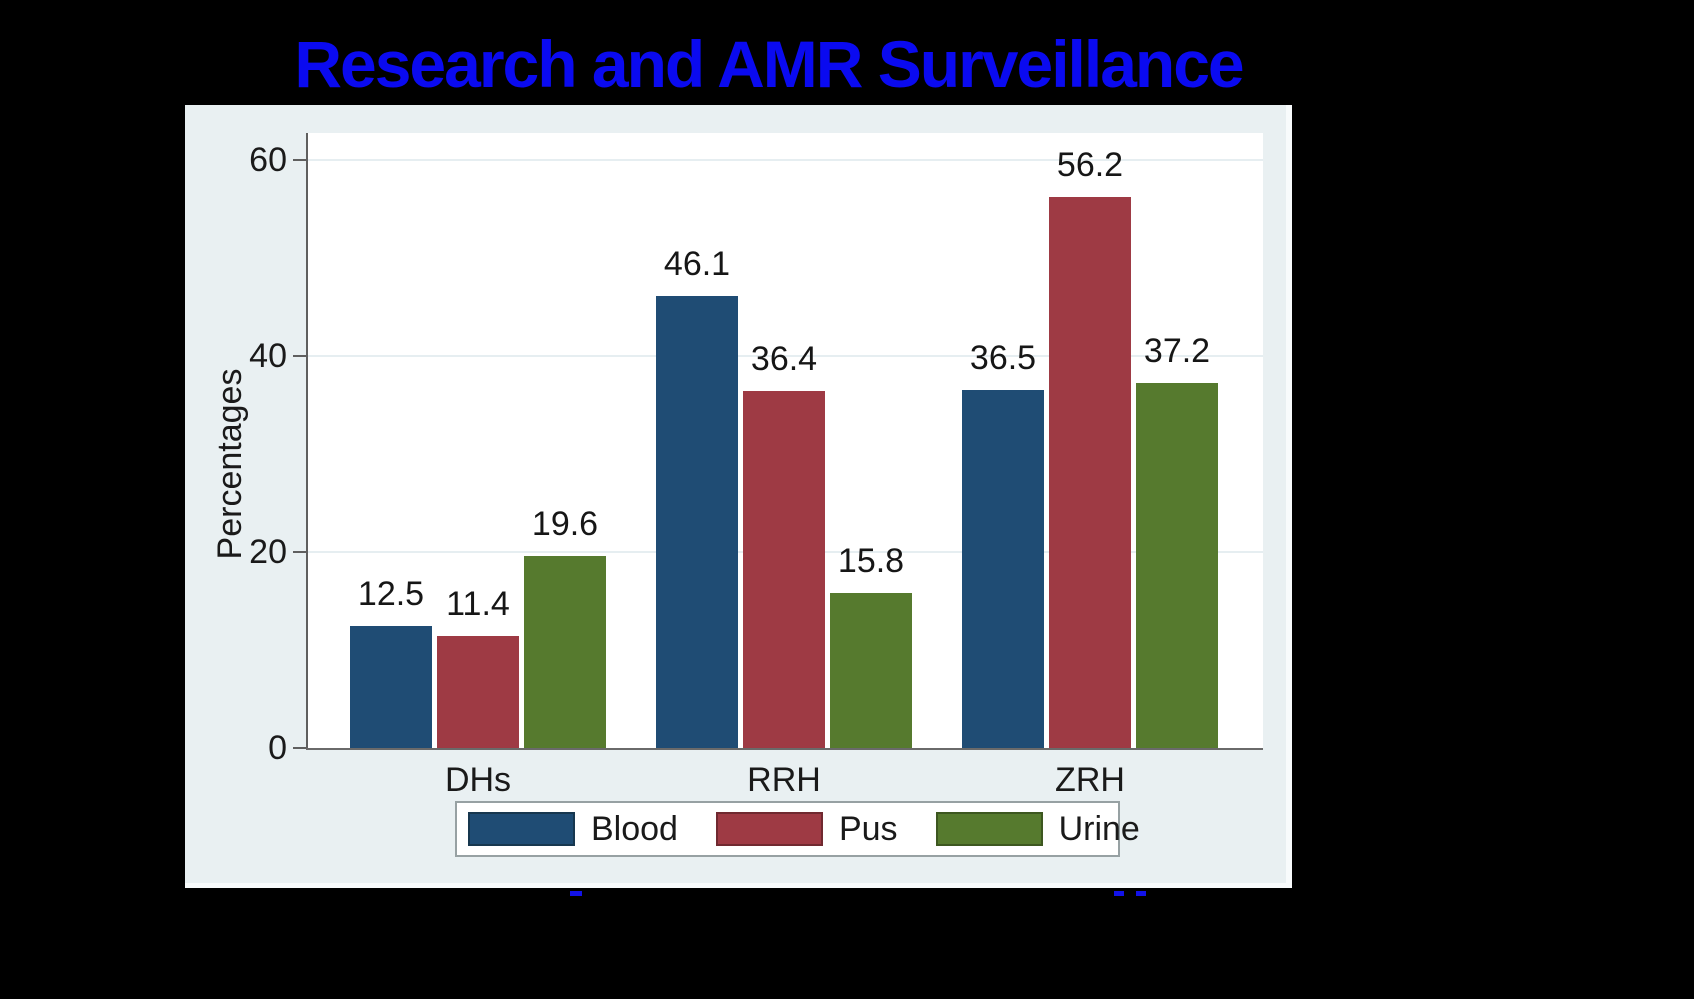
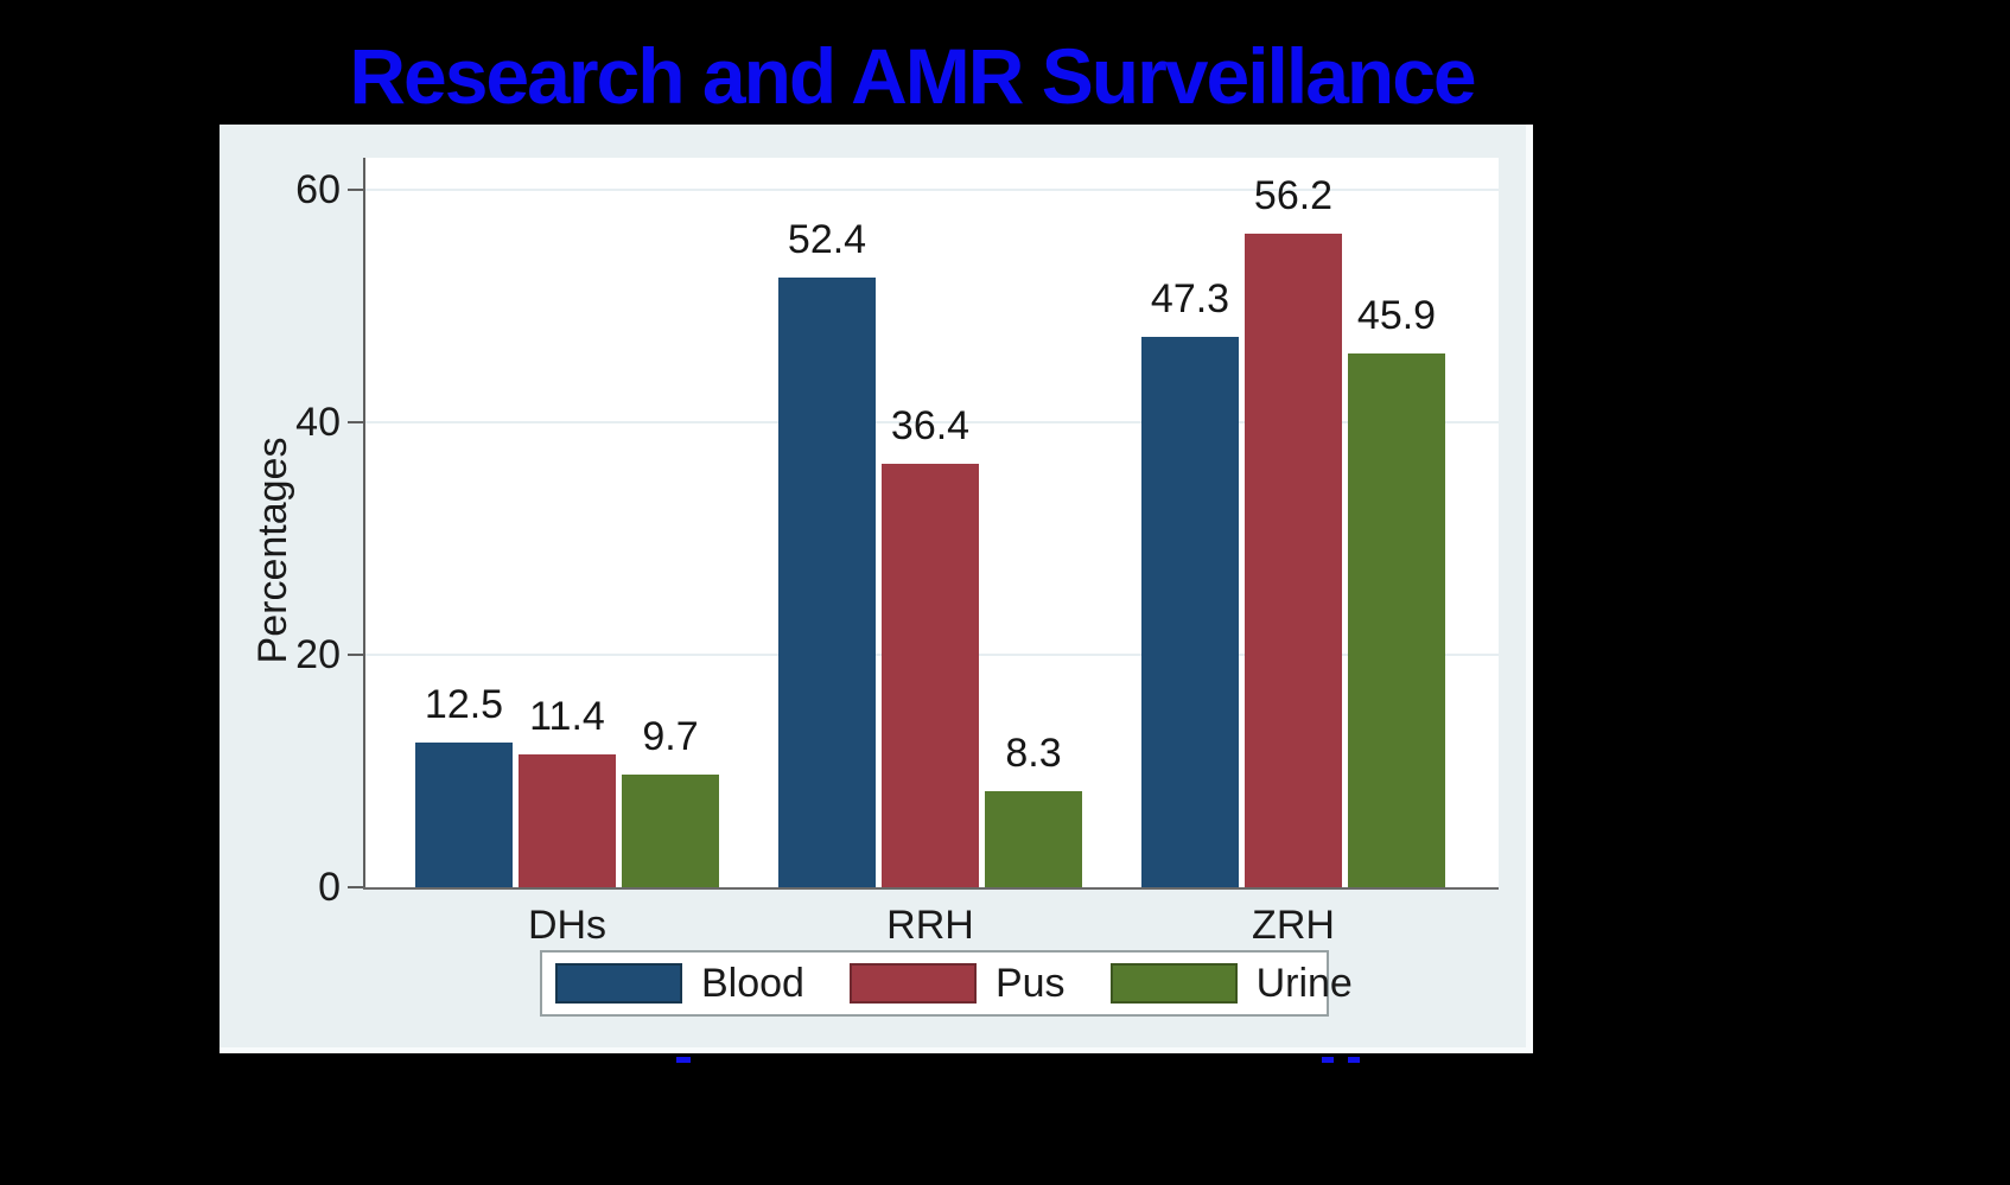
Urine/DHs: 19.6 -> 9.7
Blood/RRH: 46.1 -> 52.4
Urine/RRH: 15.8 -> 8.3
Blood/ZRH: 36.5 -> 47.3
Urine/ZRH: 37.2 -> 45.9
